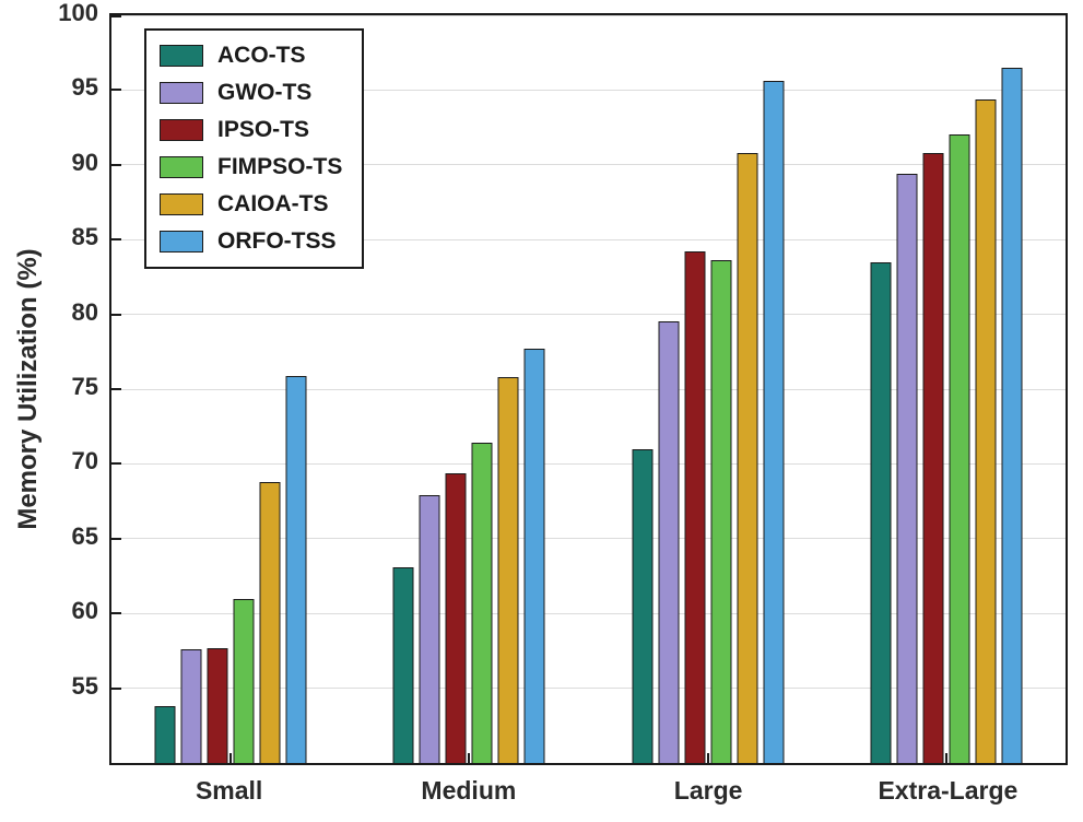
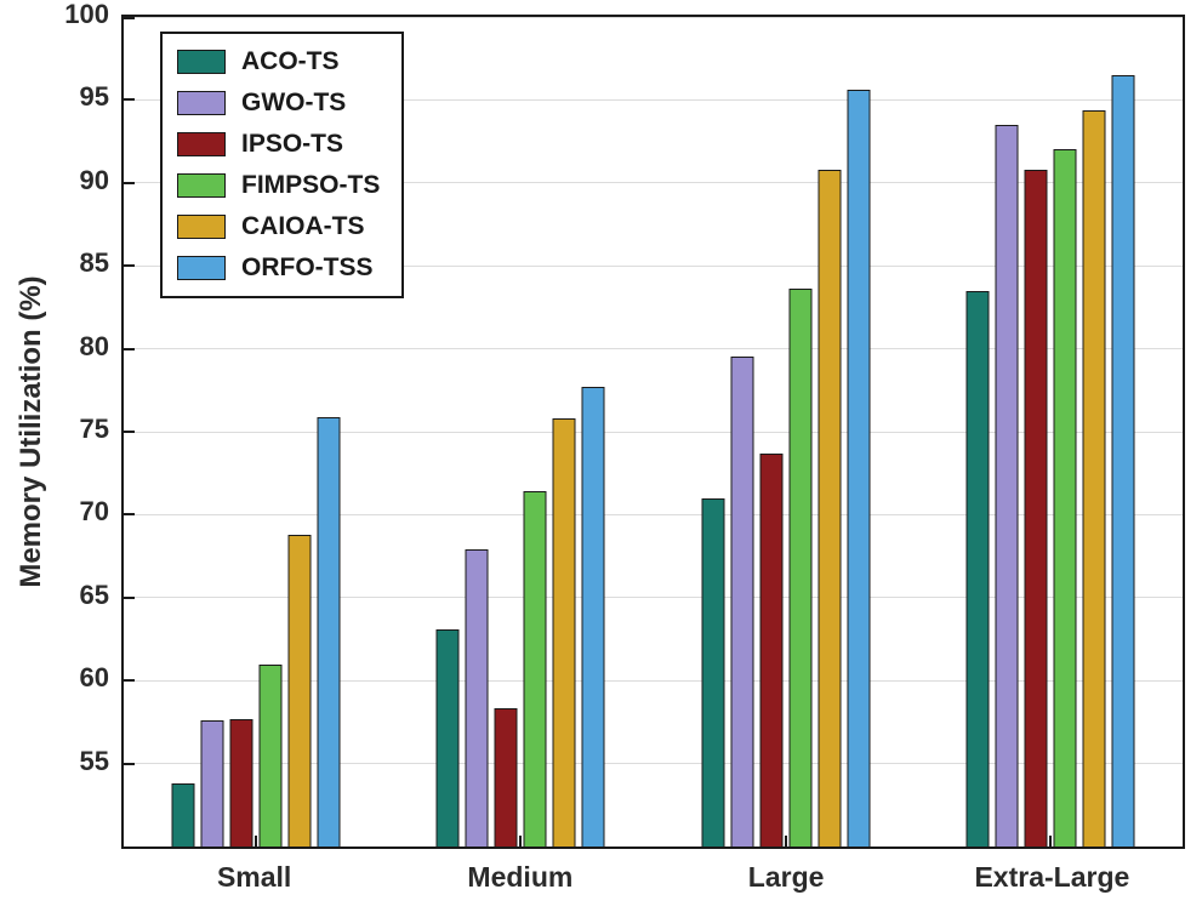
IPSO-TS/Medium: 69.4 -> 58.3
IPSO-TS/Large: 84.2 -> 73.7
GWO-TS/Extra-Large: 89.4 -> 93.5
